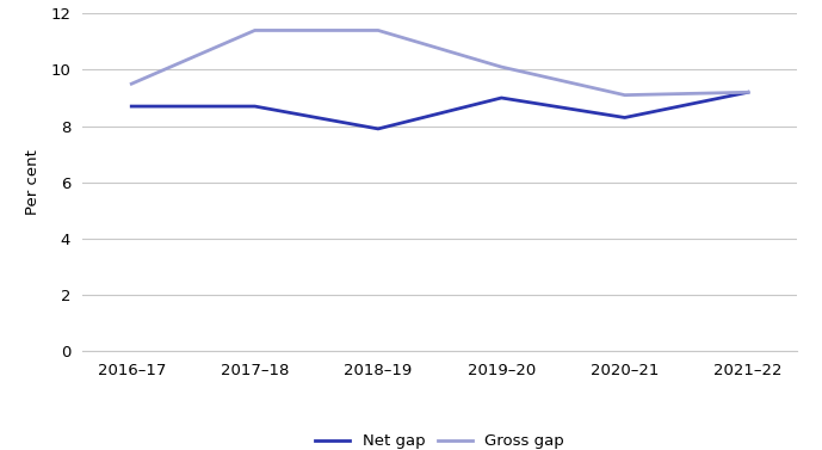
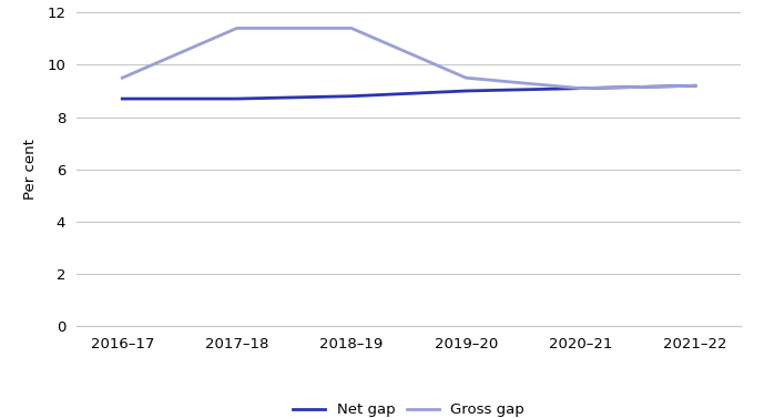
Net gap/2018–19: 7.9 -> 8.8
Gross gap/2019–20: 10.1 -> 9.5
Net gap/2020–21: 8.3 -> 9.1
